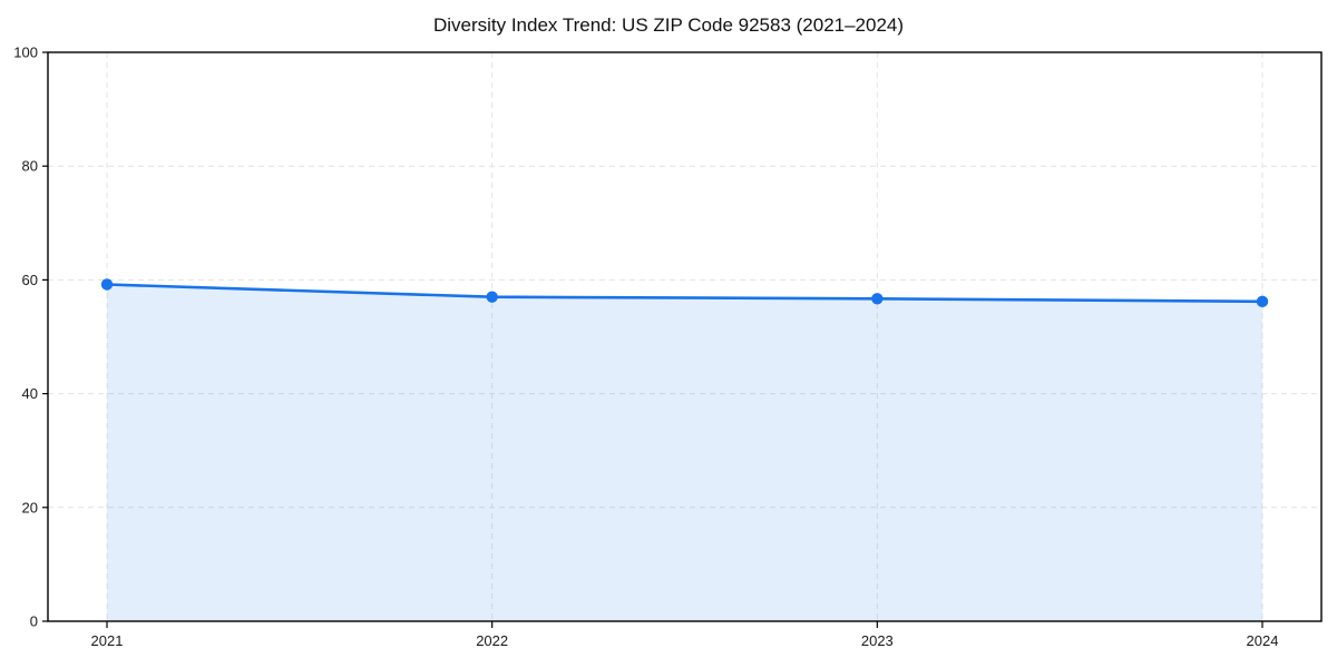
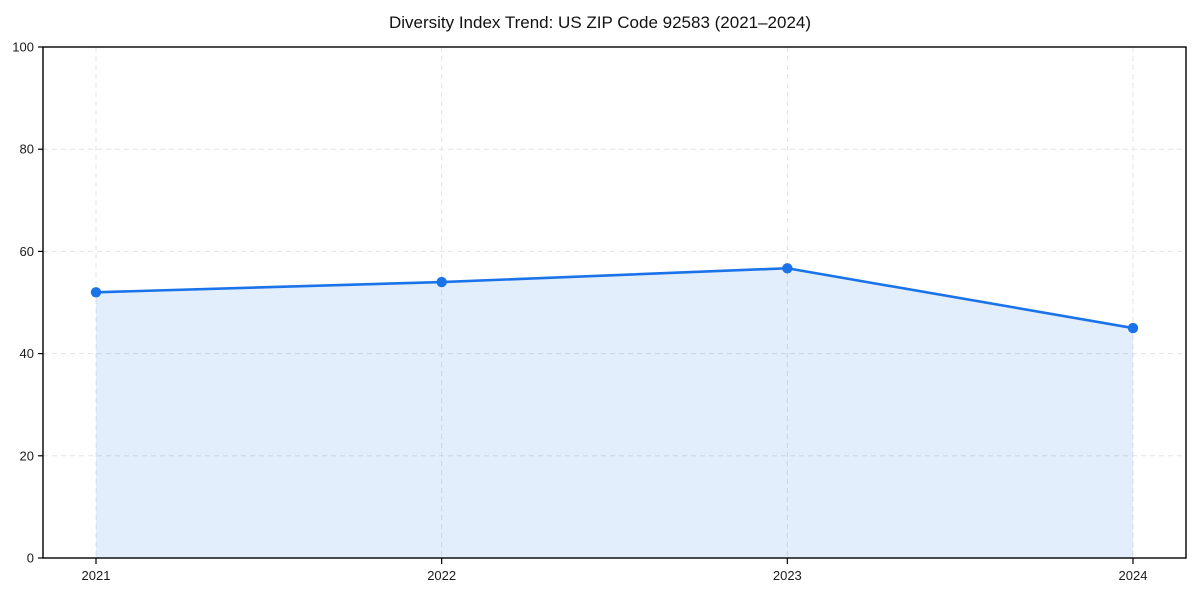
2021: 59 -> 52
2022: 57 -> 54
2024: 56 -> 45
